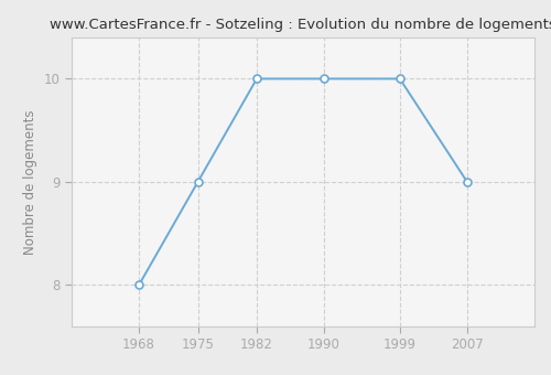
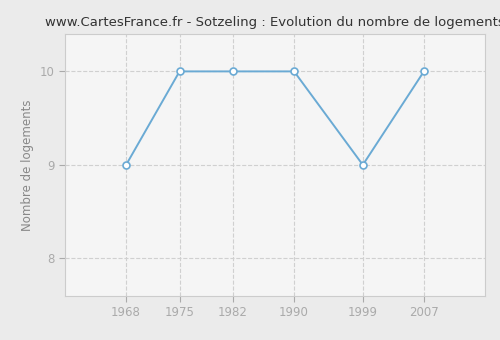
1968: 8 -> 9
1975: 9 -> 10
1999: 10 -> 9
2007: 9 -> 10
